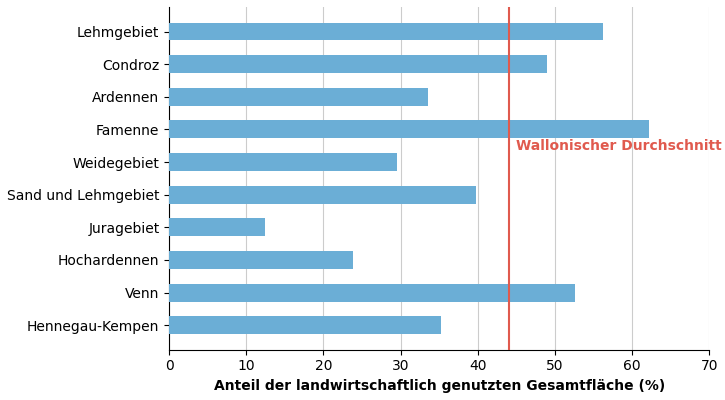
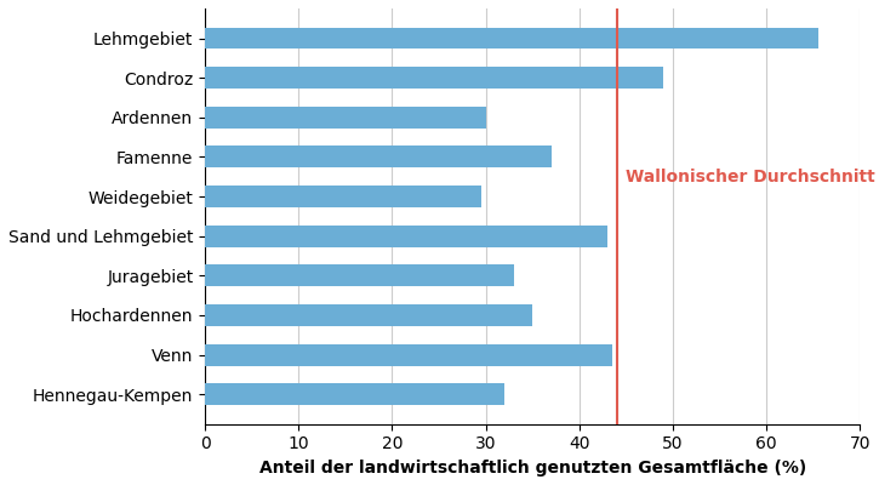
Lehmgebiet: 56.2 -> 65.5
Ardennen: 33.6 -> 30.0
Famenne: 62.2 -> 37.0
Sand und Lehmgebiet: 39.8 -> 43.0
Juragebiet: 12.4 -> 33.0
Hochardennen: 23.8 -> 35.0
Venn: 52.6 -> 43.5
Hennegau-Kempen: 35.2 -> 32.0
